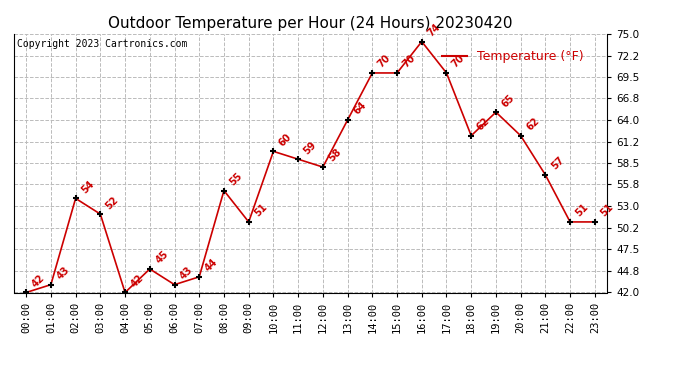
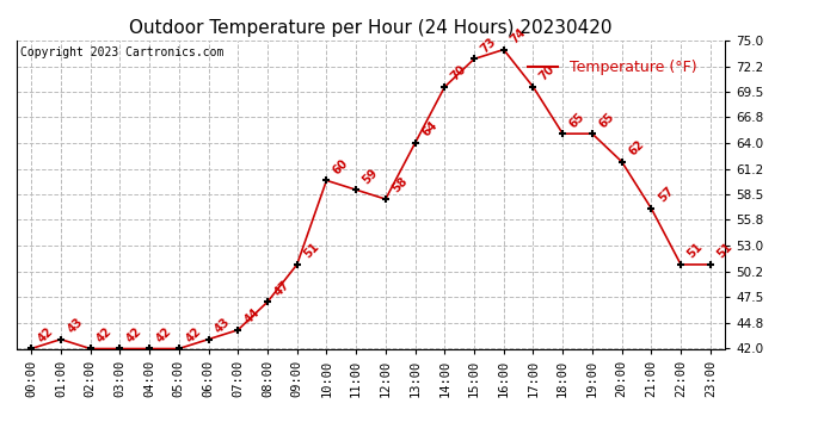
02:00: 54 -> 42
03:00: 52 -> 42
05:00: 45 -> 42
08:00: 55 -> 47
15:00: 70 -> 73
18:00: 62 -> 65
